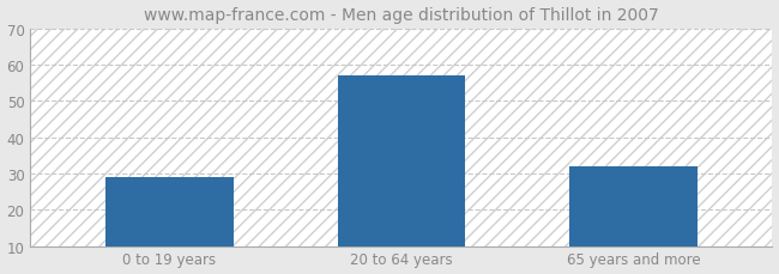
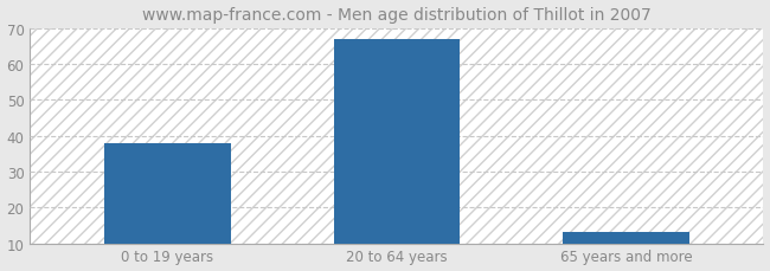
0 to 19 years: 29 -> 38
20 to 64 years: 57 -> 67
65 years and more: 32 -> 13
